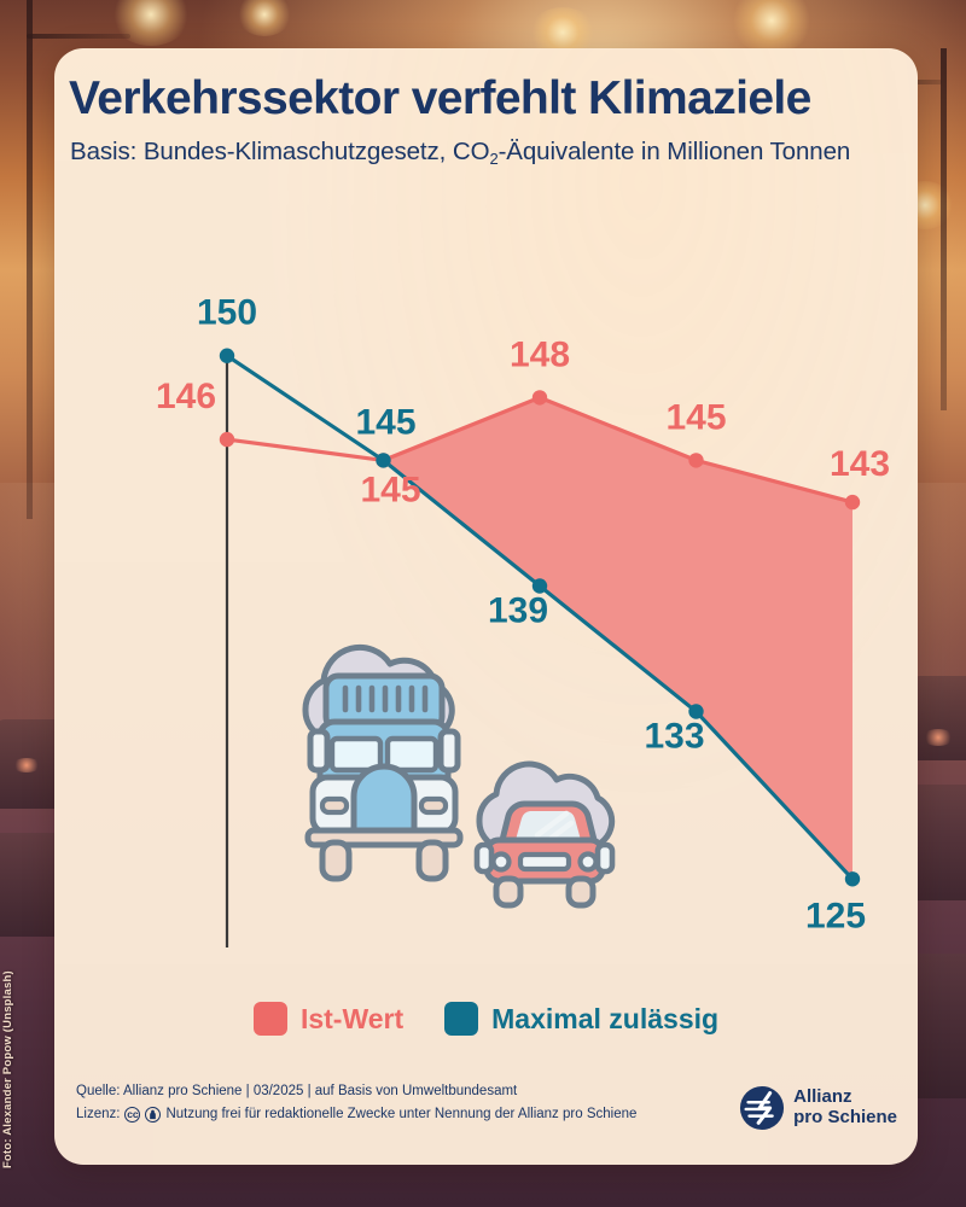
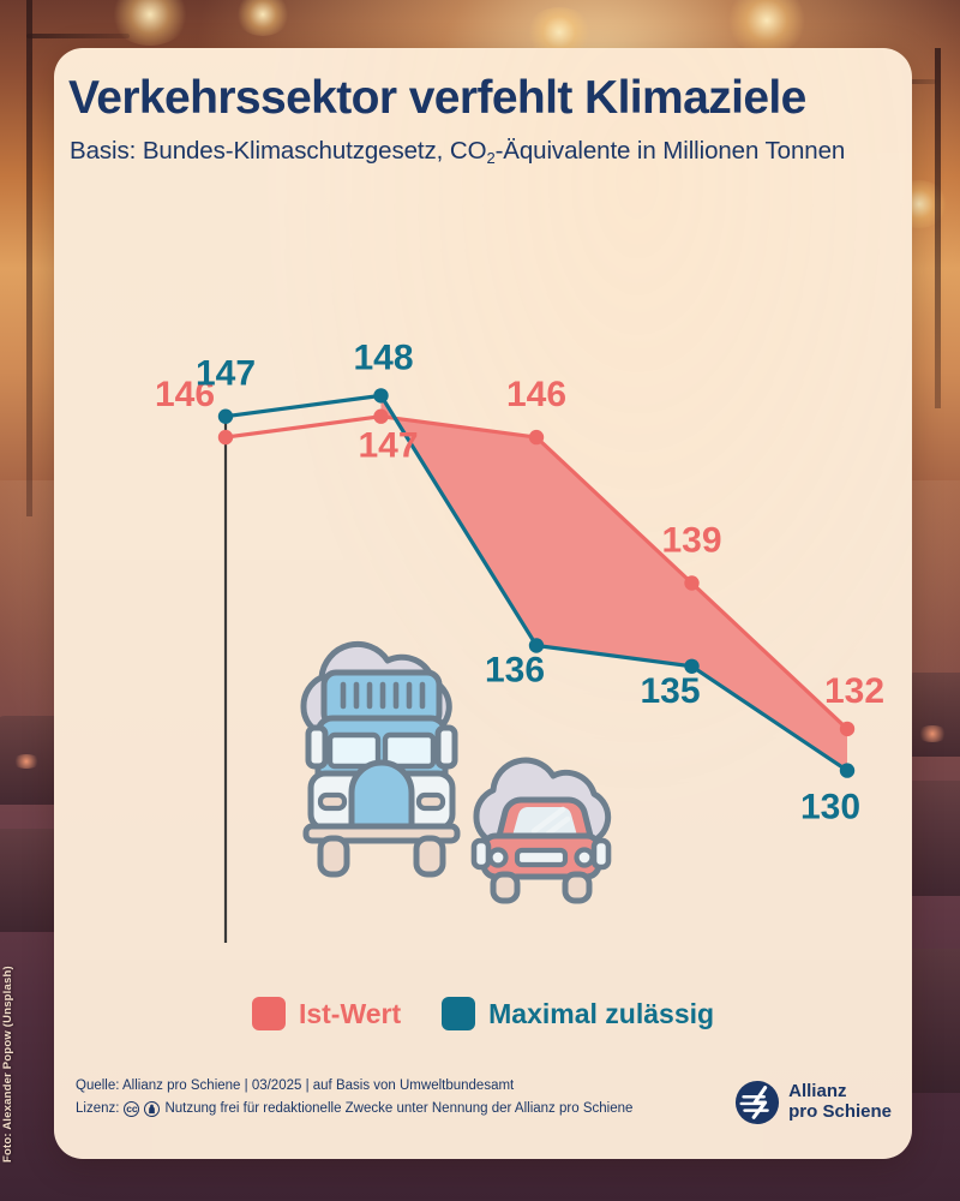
Maximal zulässig/2020: 150 -> 147
Ist-Wert/2021: 145 -> 147
Maximal zulässig/2021: 145 -> 148
Ist-Wert/2022: 148 -> 146
Maximal zulässig/2022: 139 -> 136
Ist-Wert/2023: 145 -> 139
Maximal zulässig/2023: 133 -> 135
Ist-Wert/2024: 143 -> 132
Maximal zulässig/2024: 125 -> 130
